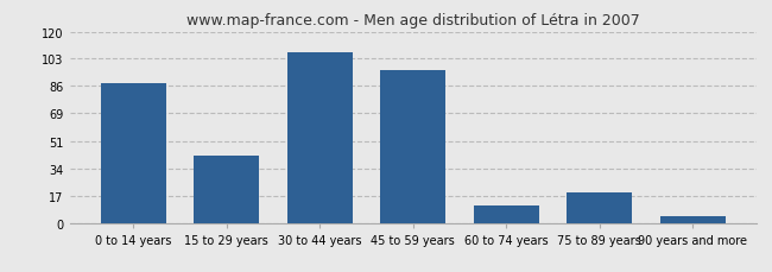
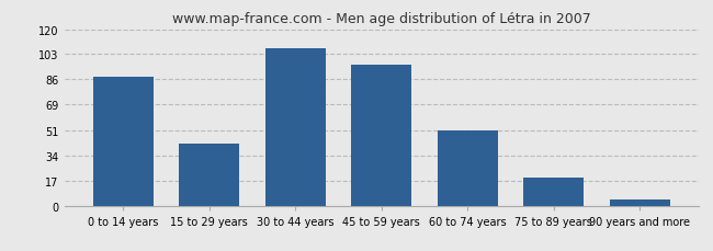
60 to 74 years: 11 -> 51
